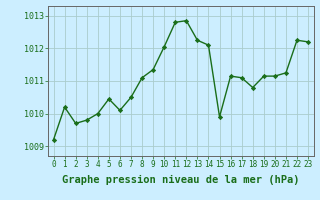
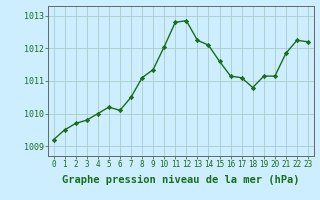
1: 1010.20 -> 1009.50
5: 1010.45 -> 1010.20
15: 1009.90 -> 1011.60
21: 1011.25 -> 1011.85
